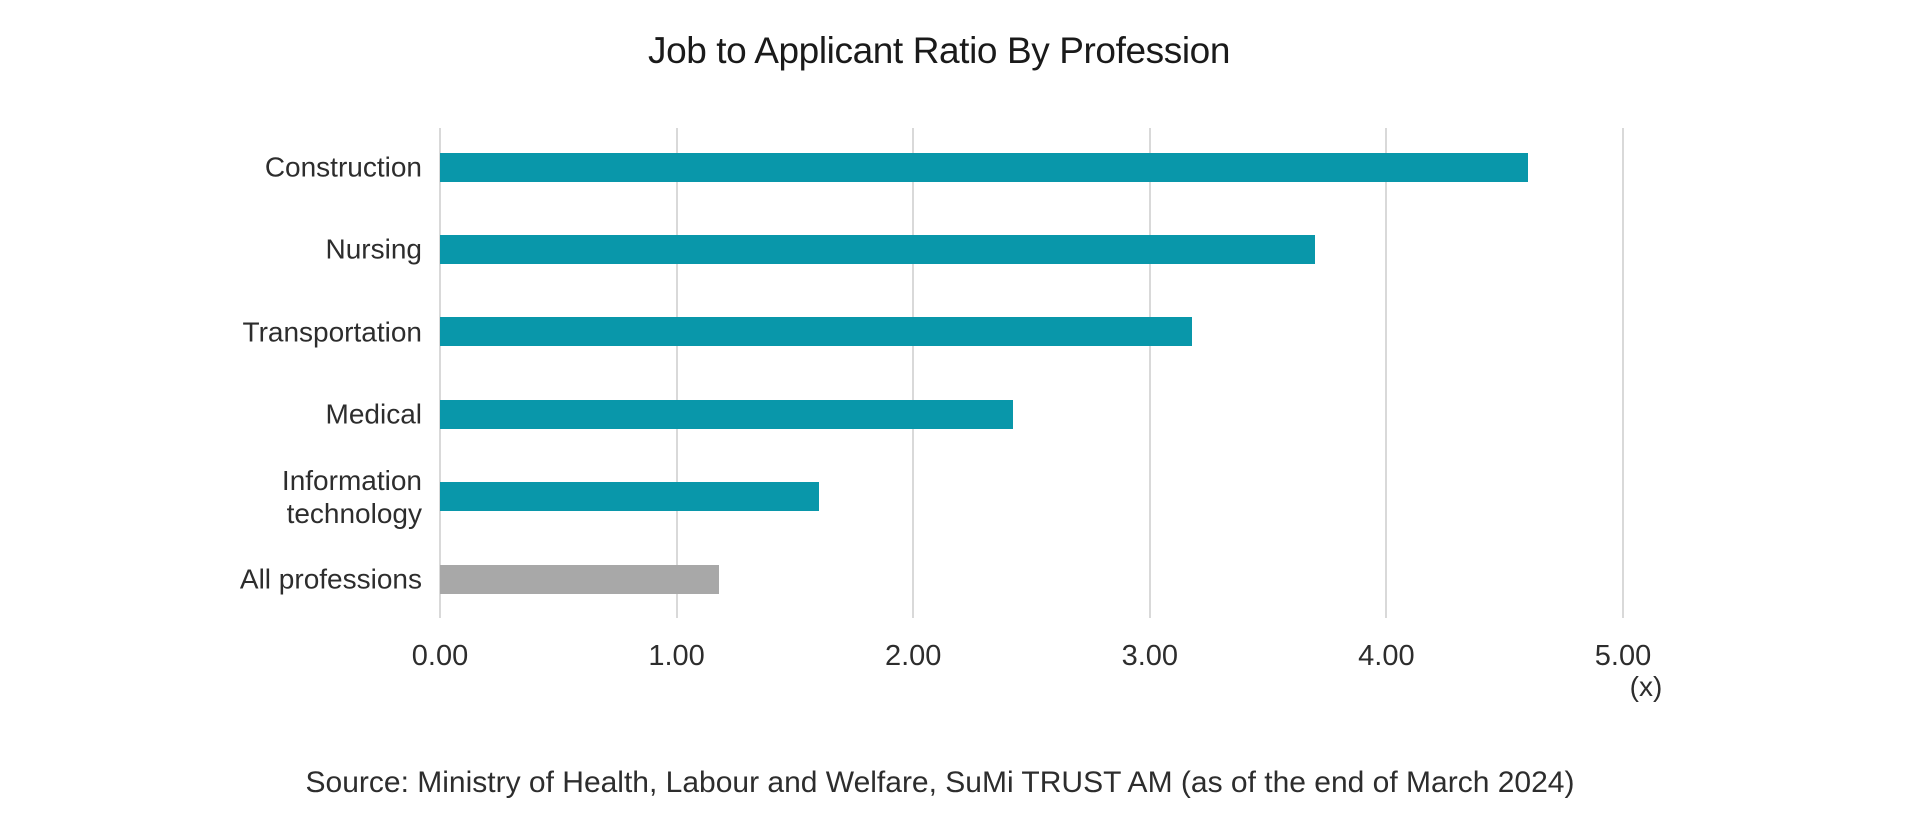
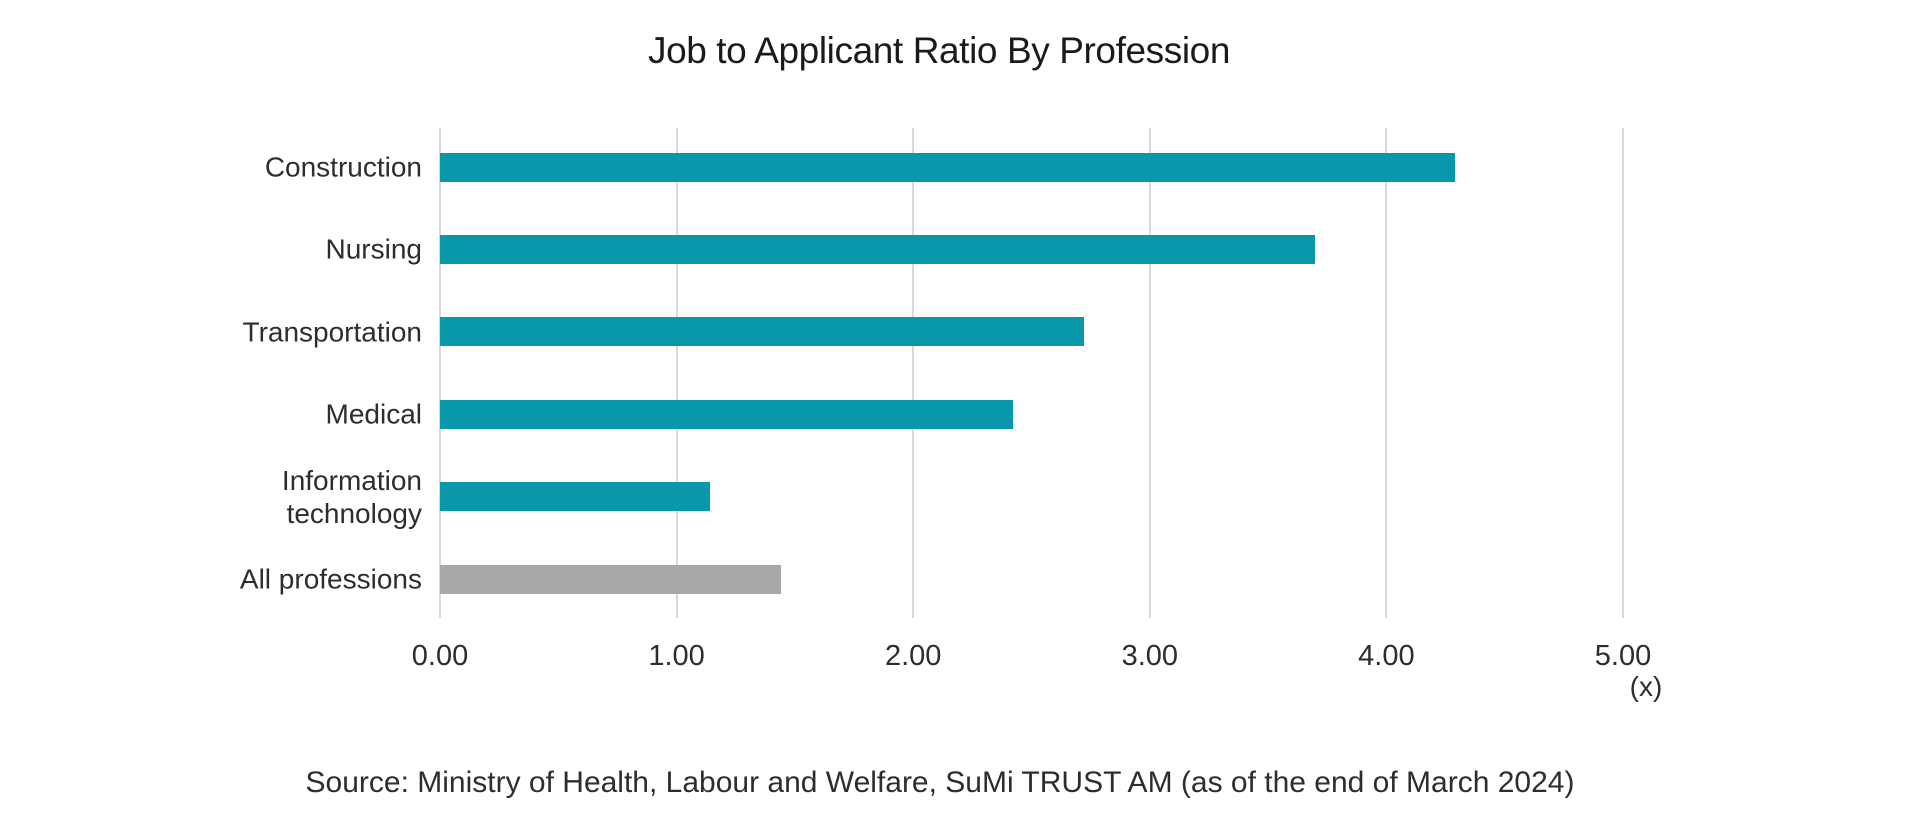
Construction: 4.60 -> 4.29
Transportation: 3.18 -> 2.72
Information technology: 1.60 -> 1.14
All professions: 1.18 -> 1.44
